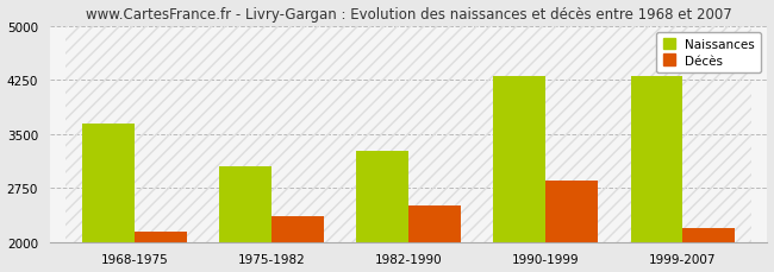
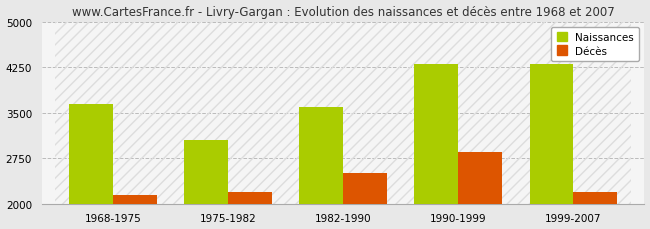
Décès/1975-1982: 2360 -> 2200
Naissances/1982-1990: 3260 -> 3600
